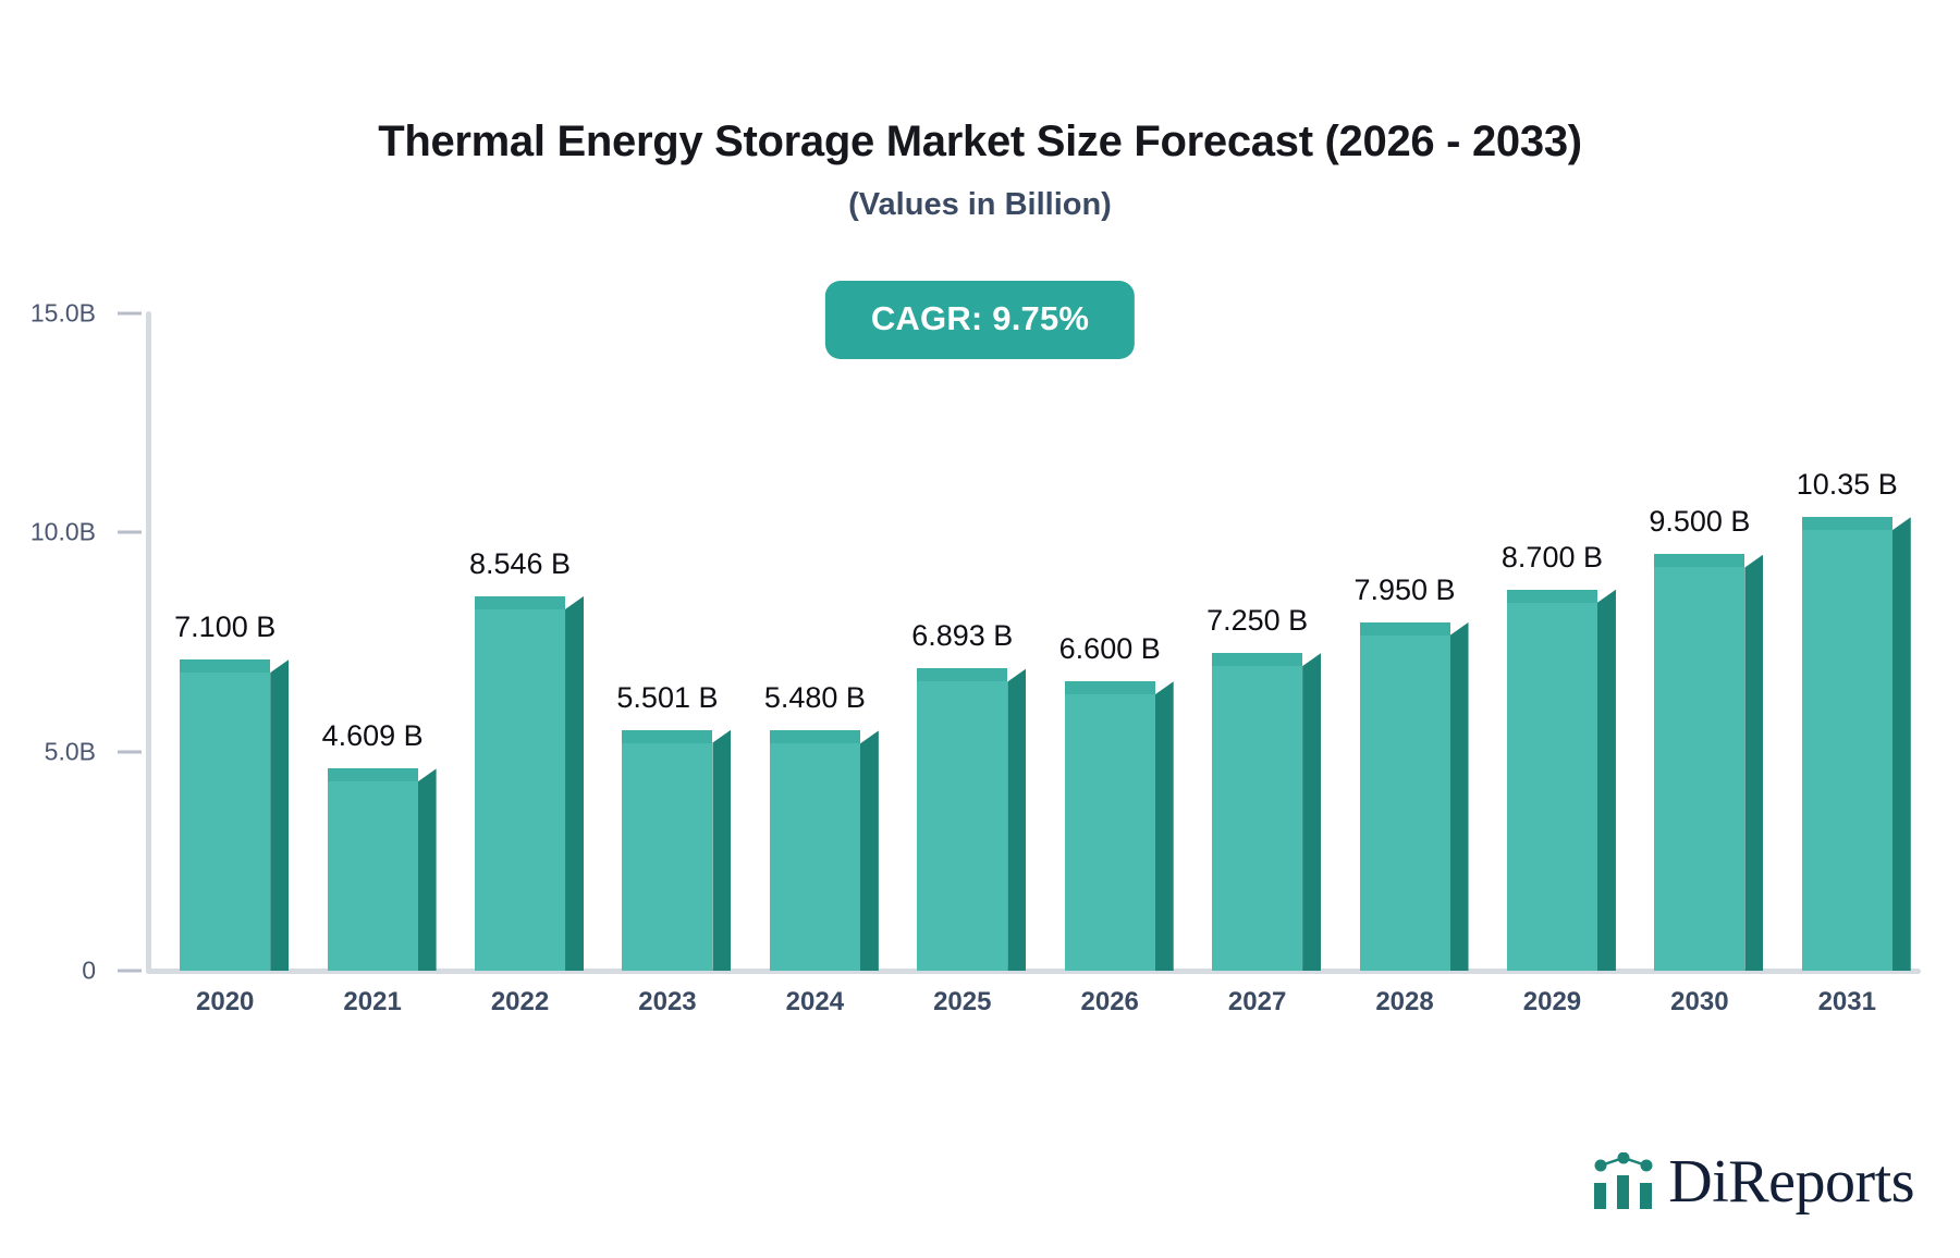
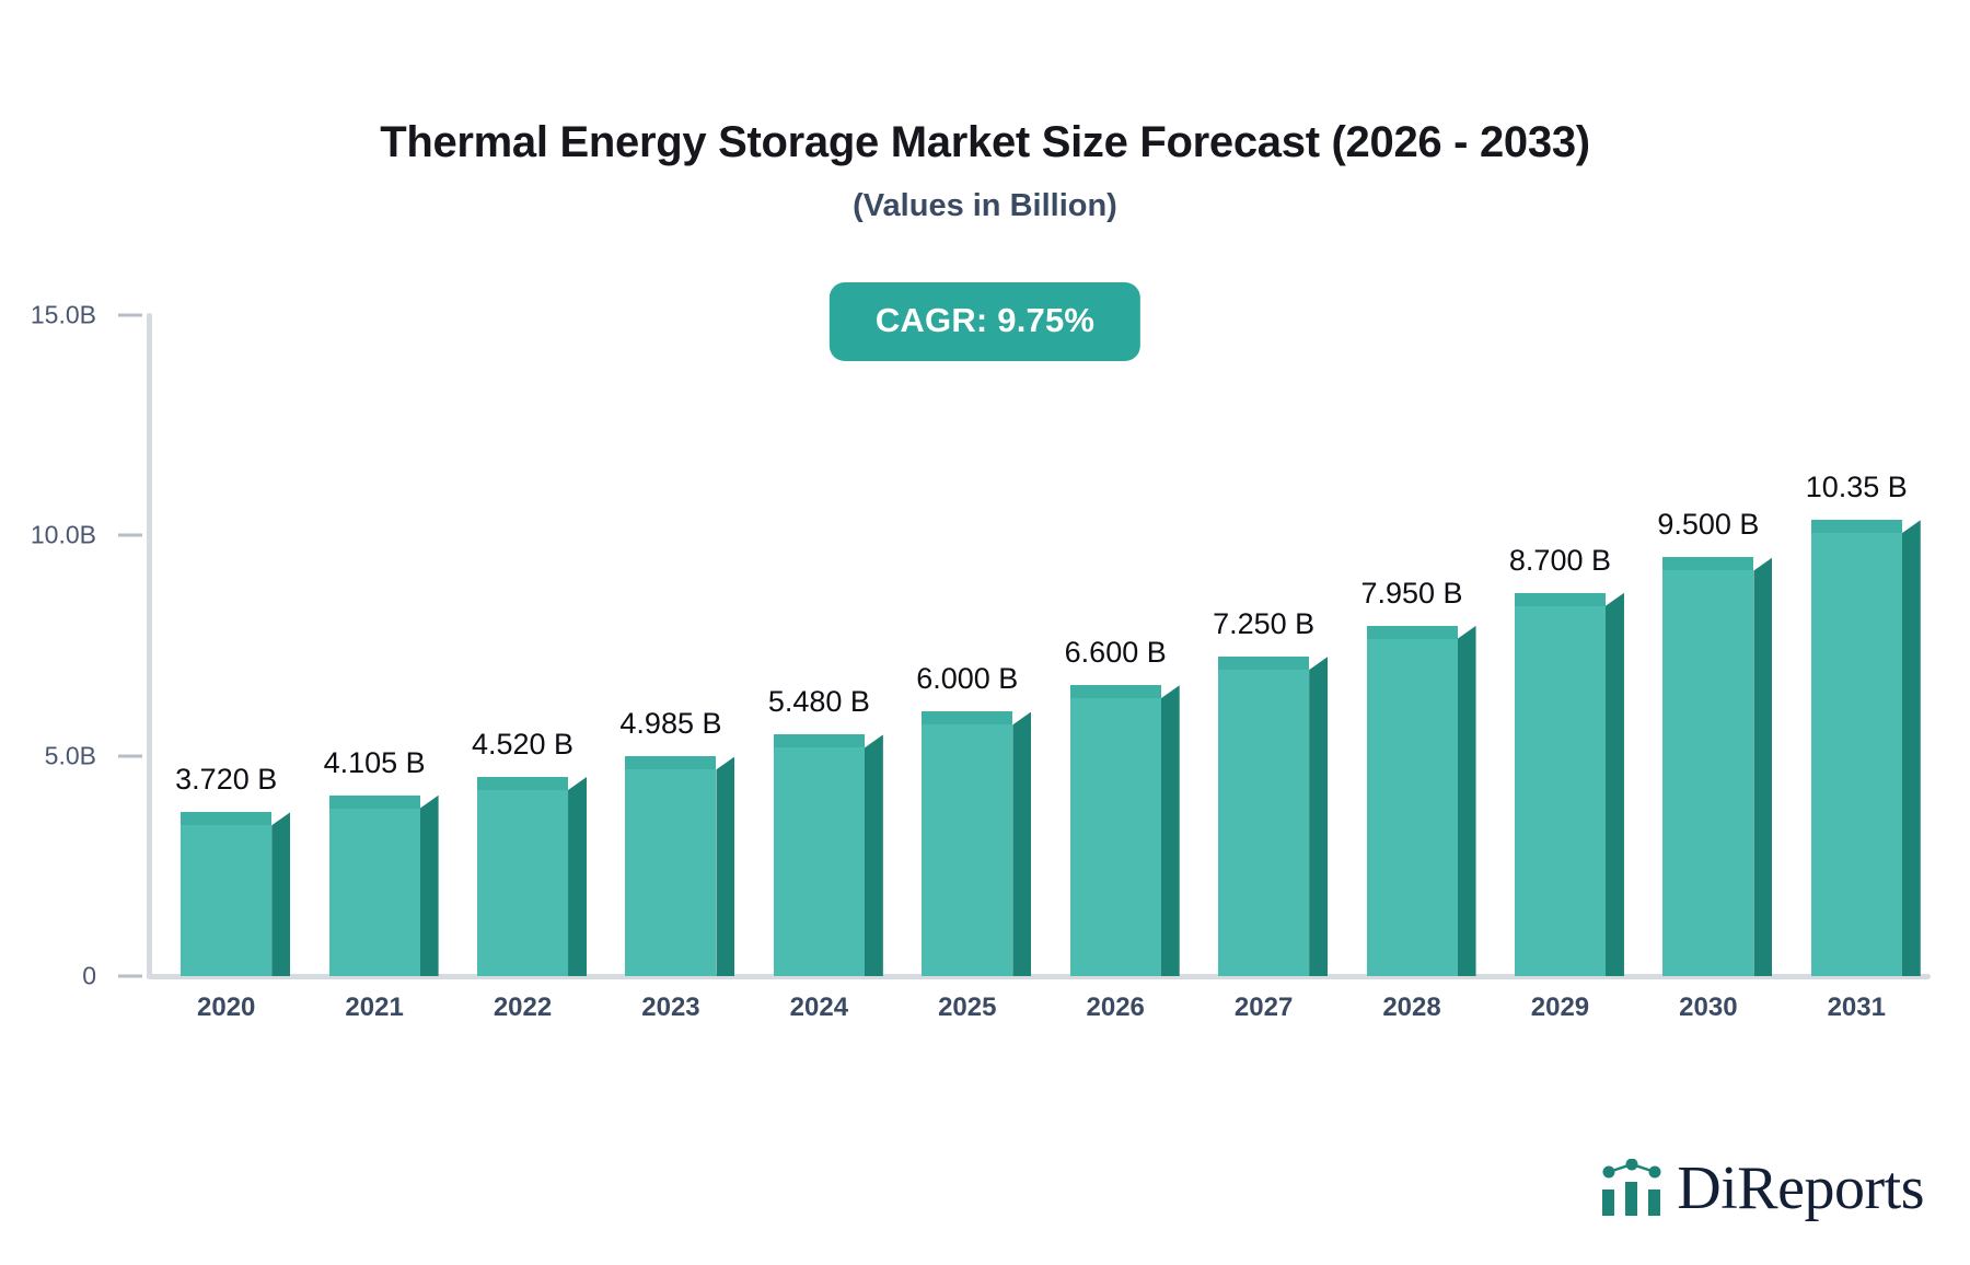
2020: 7.100 -> 3.720
2021: 4.609 -> 4.105
2022: 8.546 -> 4.520
2023: 5.501 -> 4.985
2025: 6.893 -> 6.000
